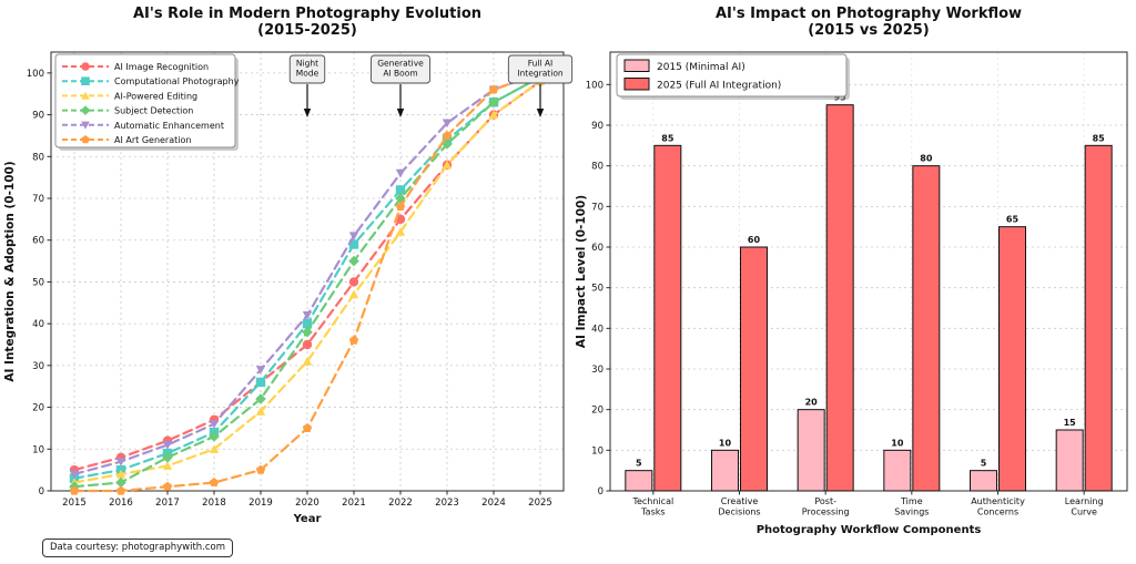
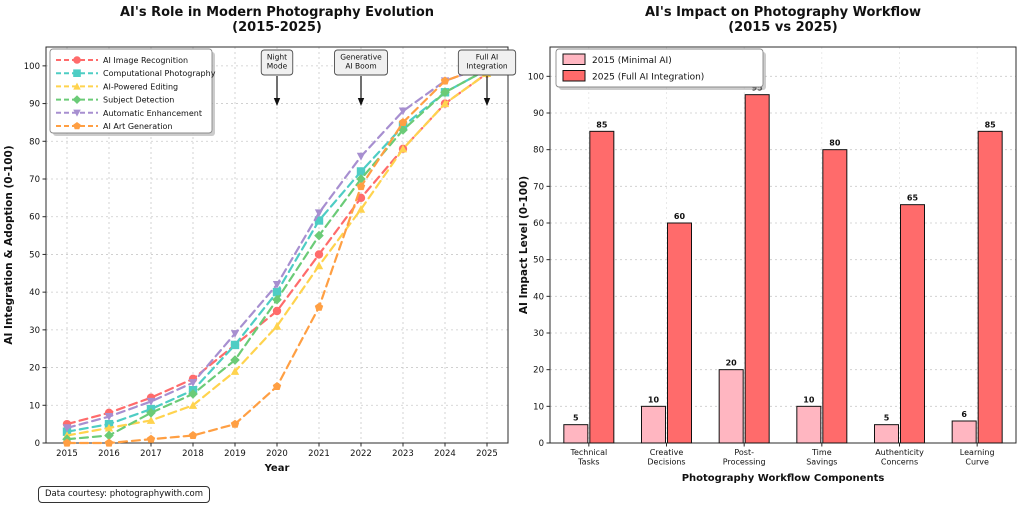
AI's Impact on Photography Workflow (2015 vs 2025)/2015 (Minimal AI)/Learning Curve: 15 -> 6
